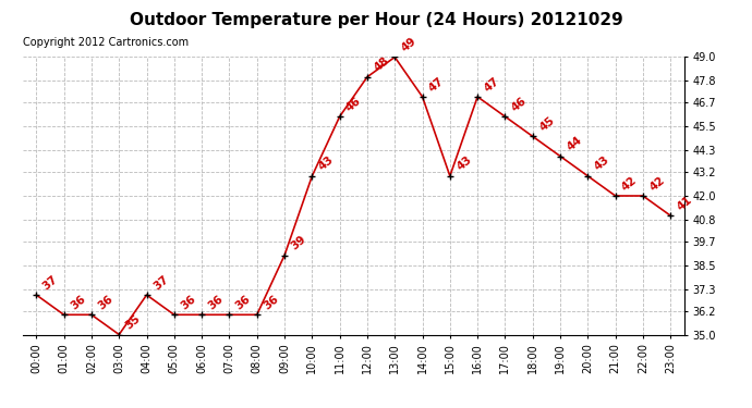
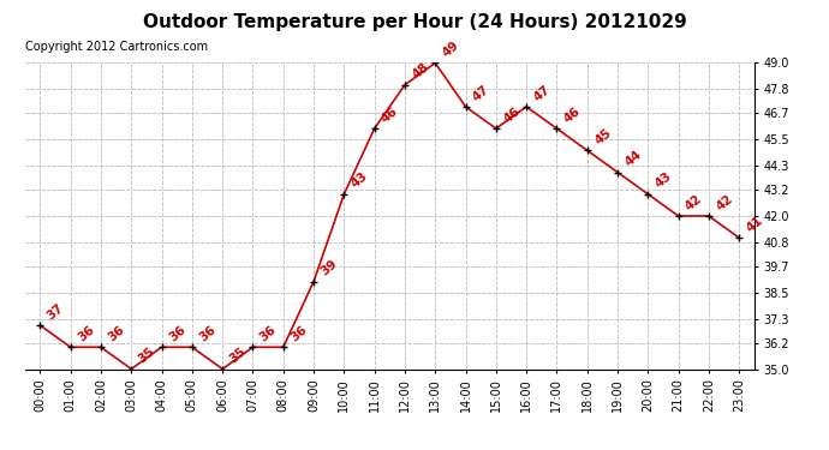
04:00: 37 -> 36
06:00: 36 -> 35
15:00: 43 -> 46
